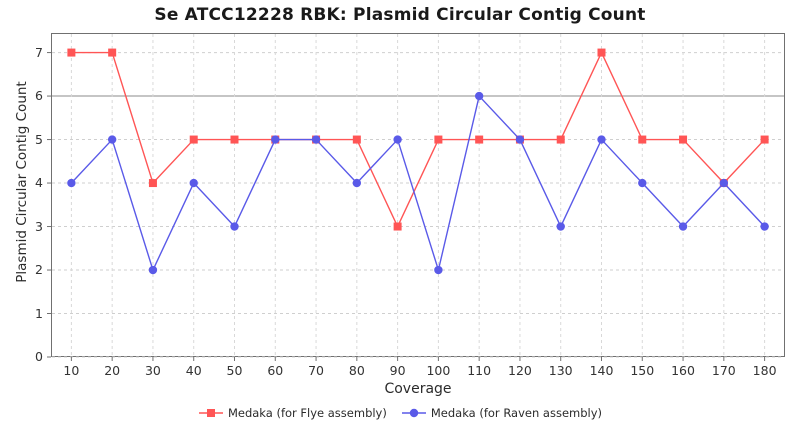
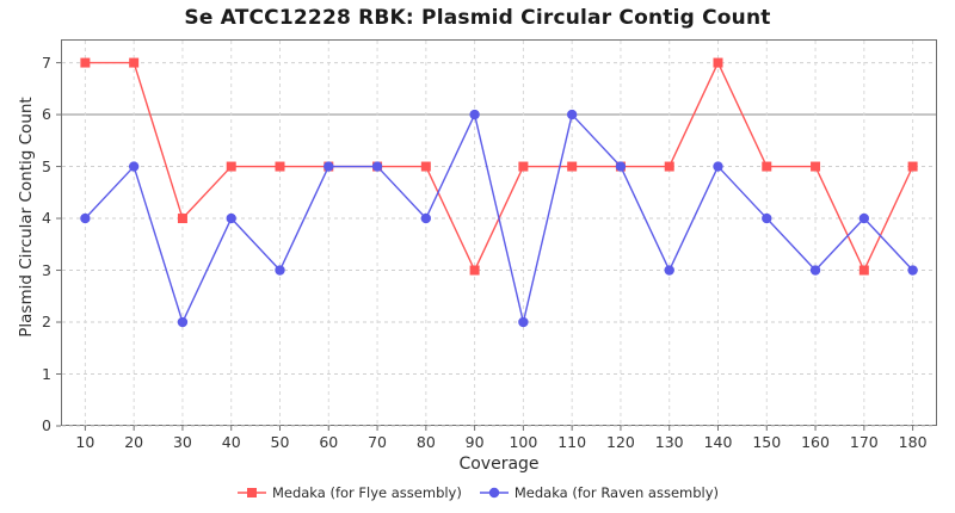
Medaka (for Raven assembly)/90: 5 -> 6
Medaka (for Flye assembly)/170: 4 -> 3
